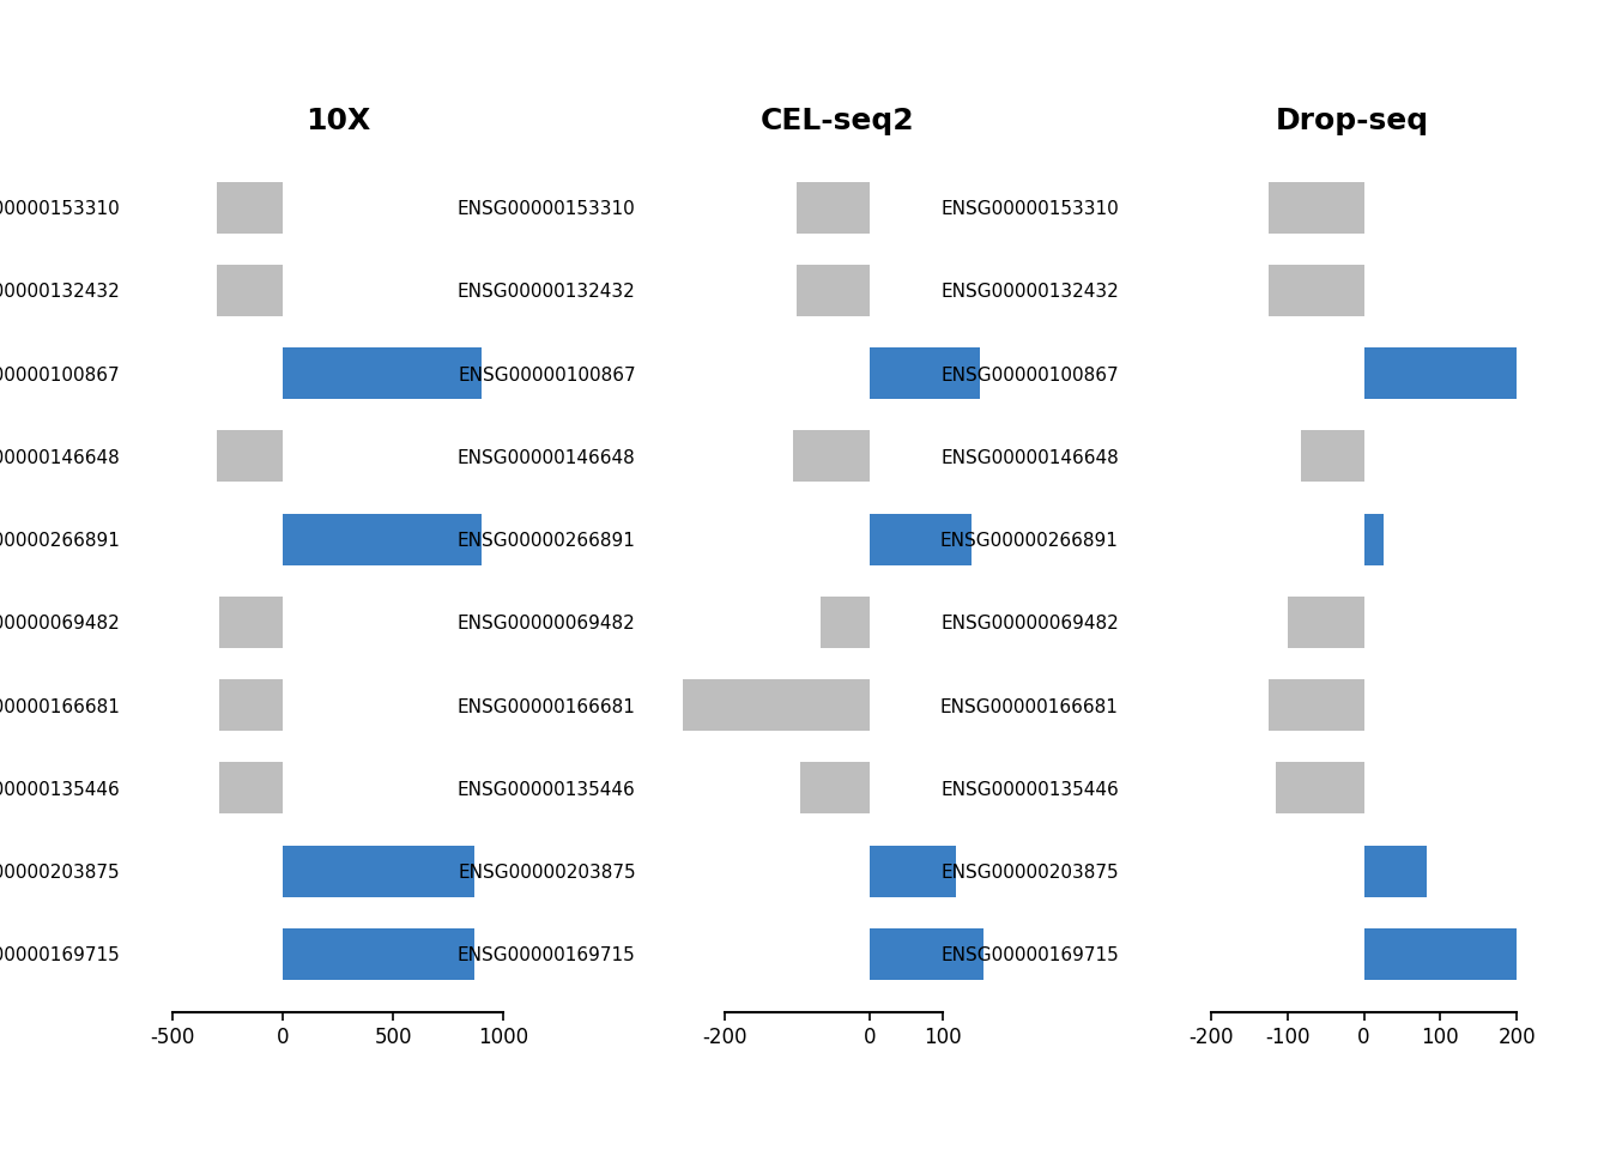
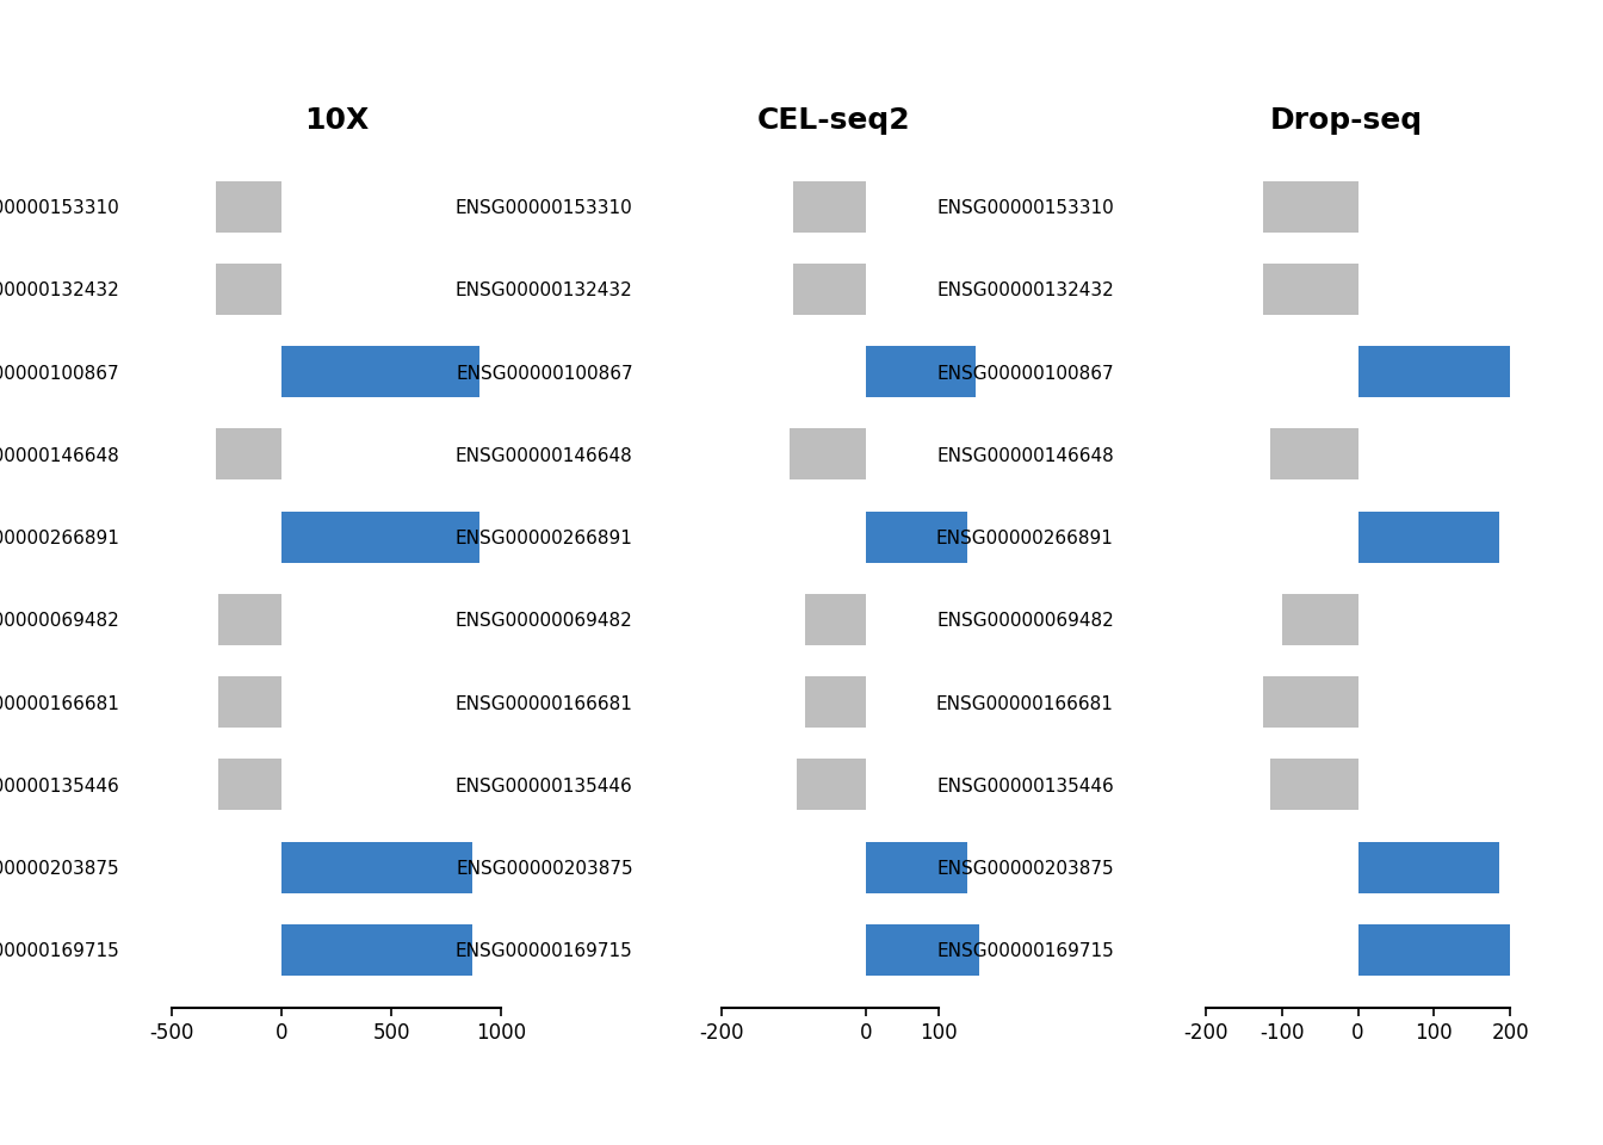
CEL-seq2/ENSG00000069482: -68 -> -85
CEL-seq2/ENSG00000166681: -256 -> -85
CEL-seq2/ENSG00000203875: 118 -> 140
Drop-seq/ENSG00000146648: -82 -> -115
Drop-seq/ENSG00000266891: 26 -> 185
Drop-seq/ENSG00000203875: 82 -> 185
